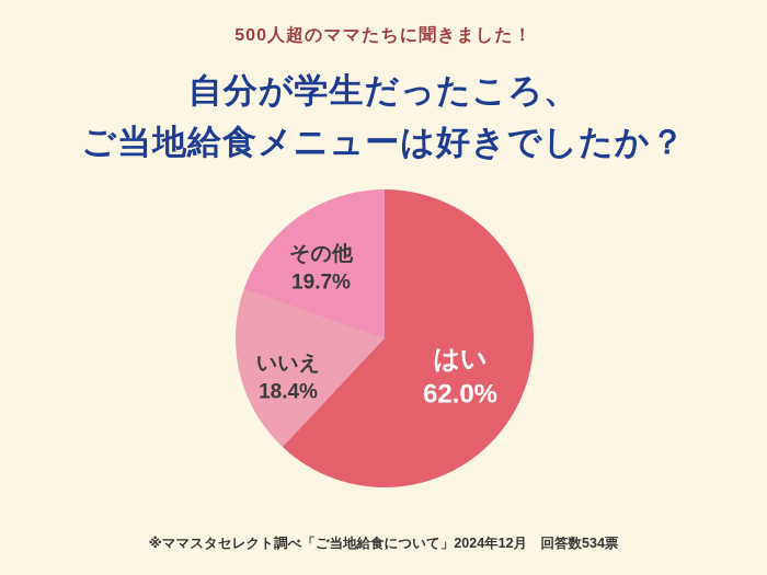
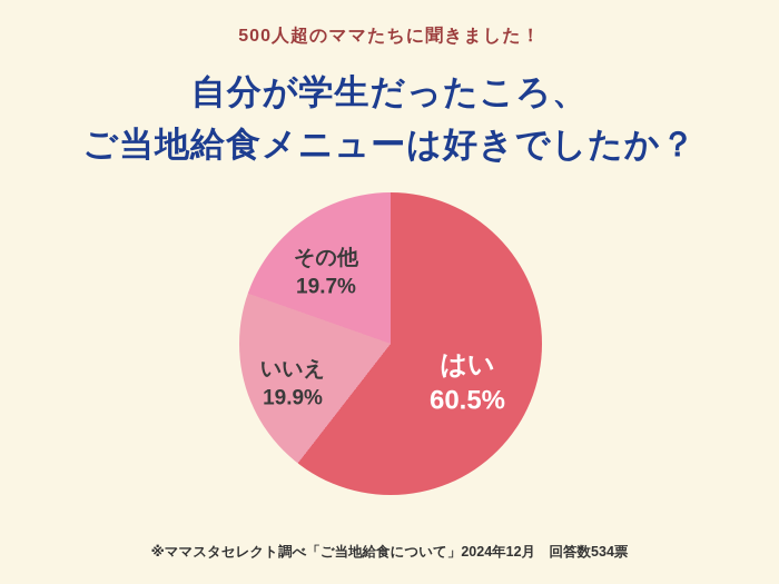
はい: 62.0% -> 60.5%
いいえ: 18.4% -> 19.9%
